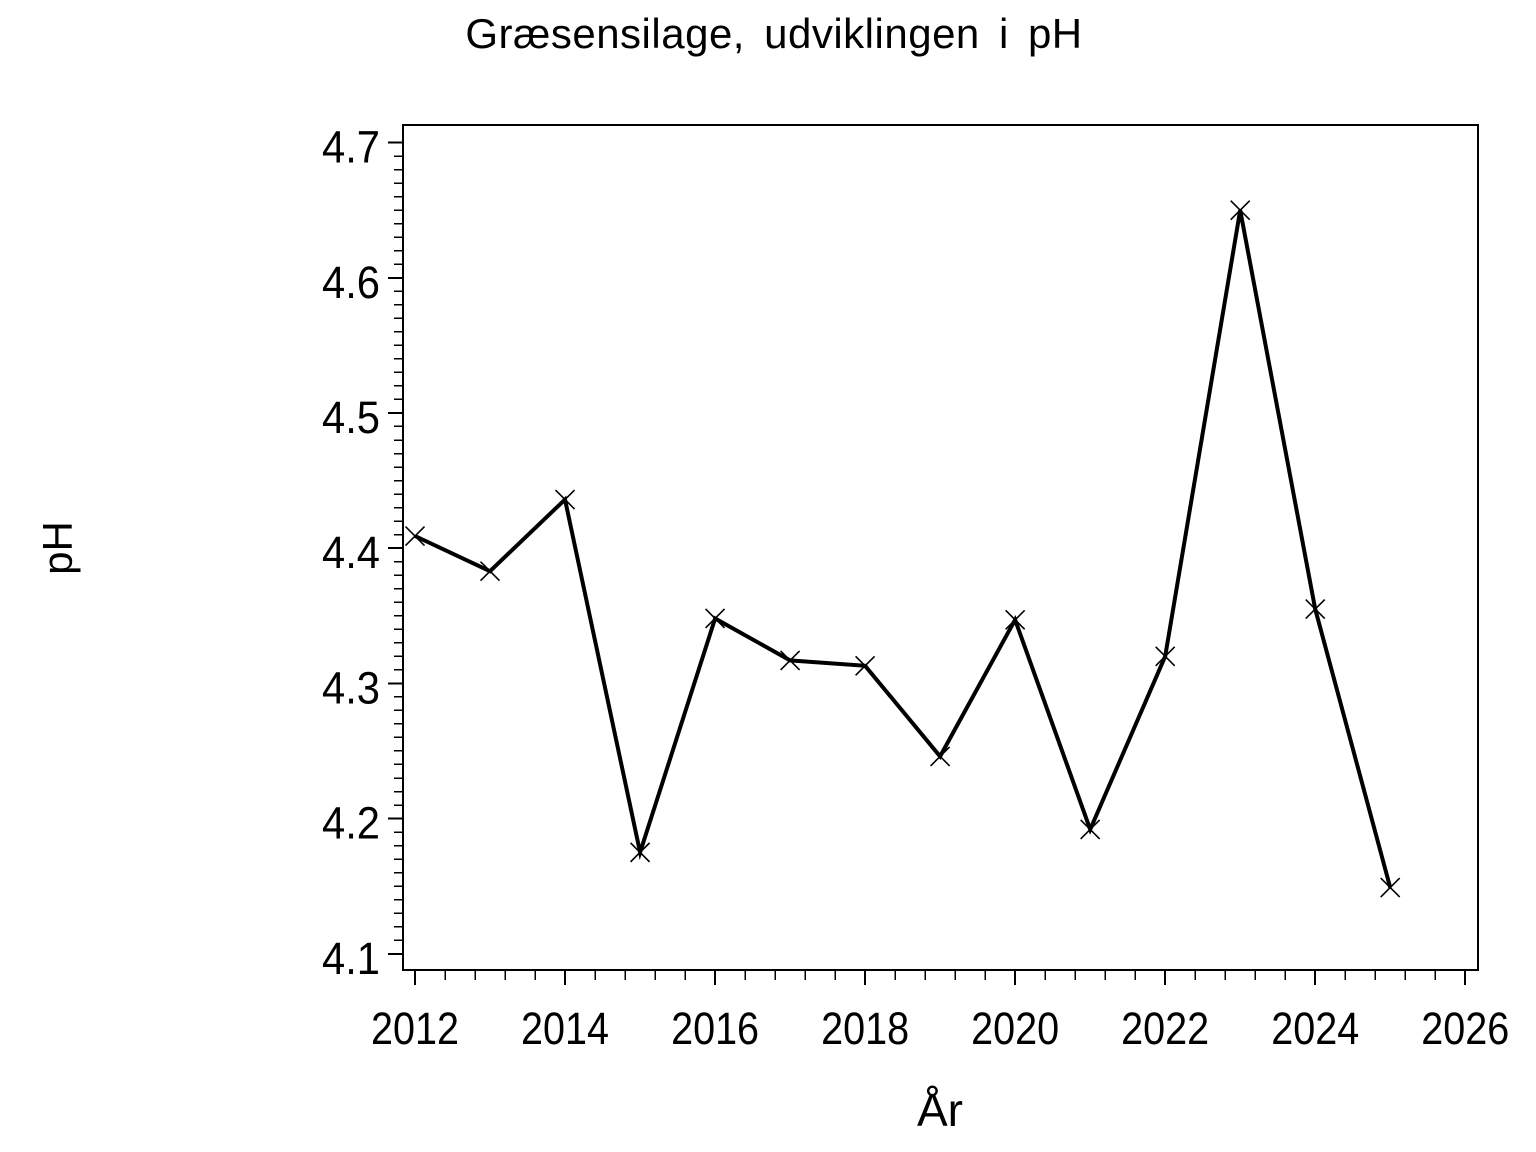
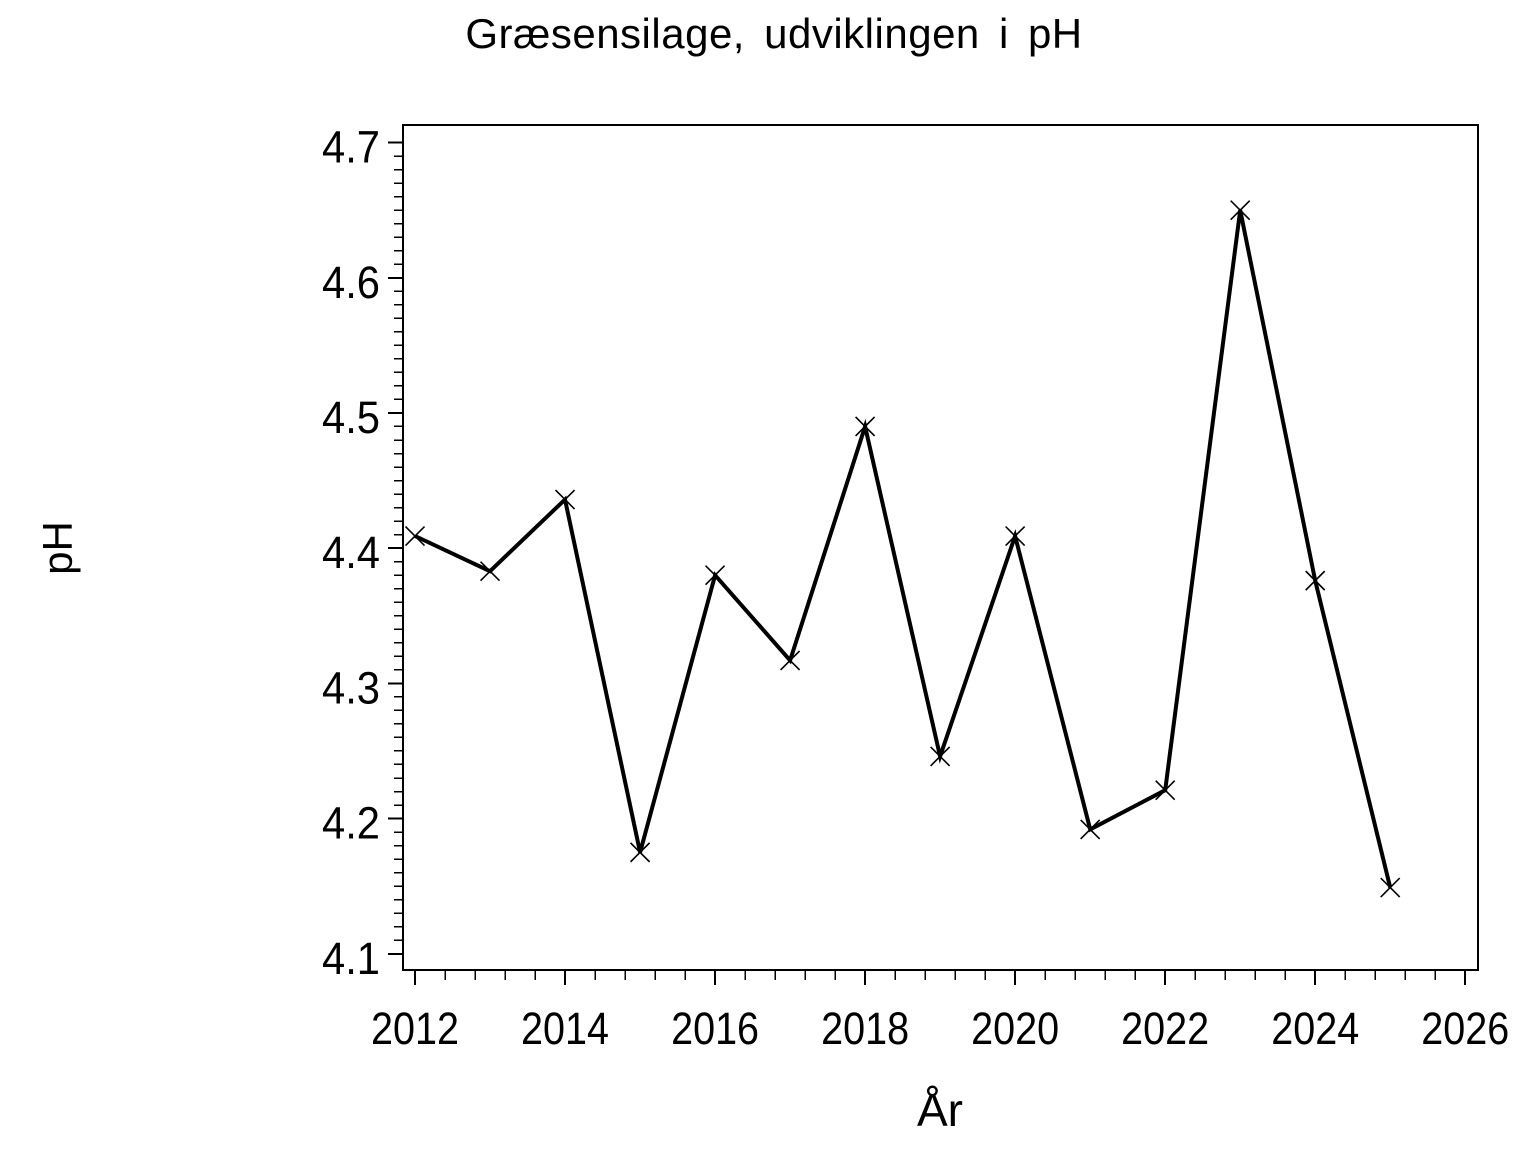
2016: 4.348 -> 4.380
2018: 4.313 -> 4.490
2020: 4.347 -> 4.409
2022: 4.320 -> 4.221
2024: 4.355 -> 4.376
